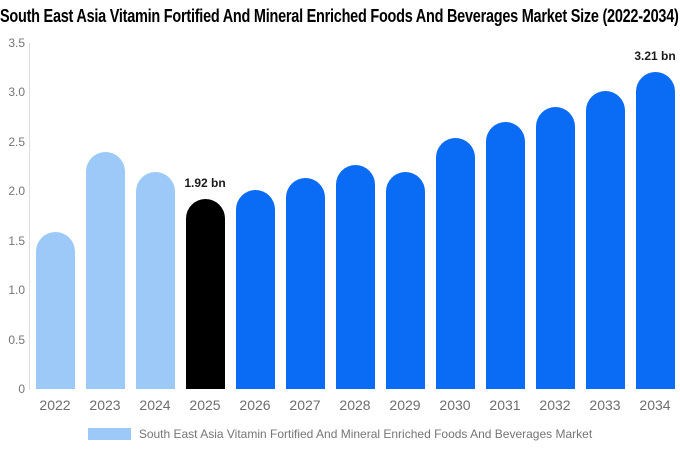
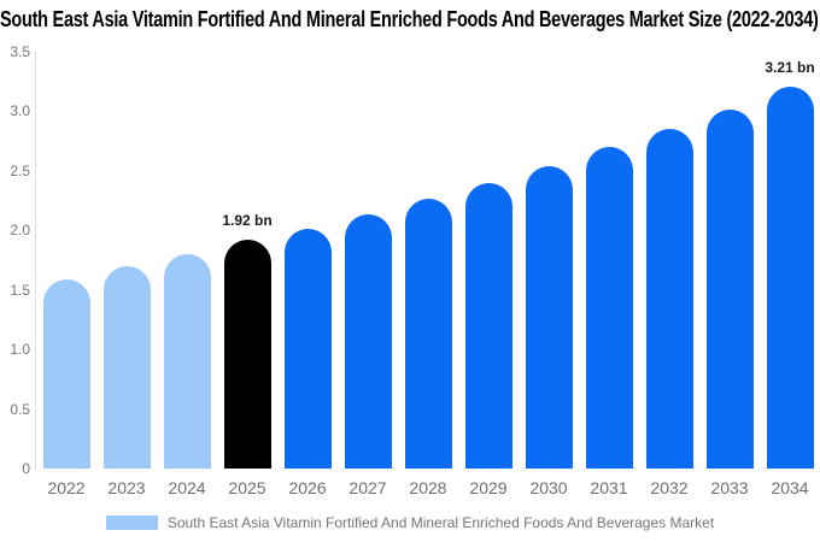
2023: 2.4 -> 1.7
2024: 2.2 -> 1.8
2029: 2.2 -> 2.4
